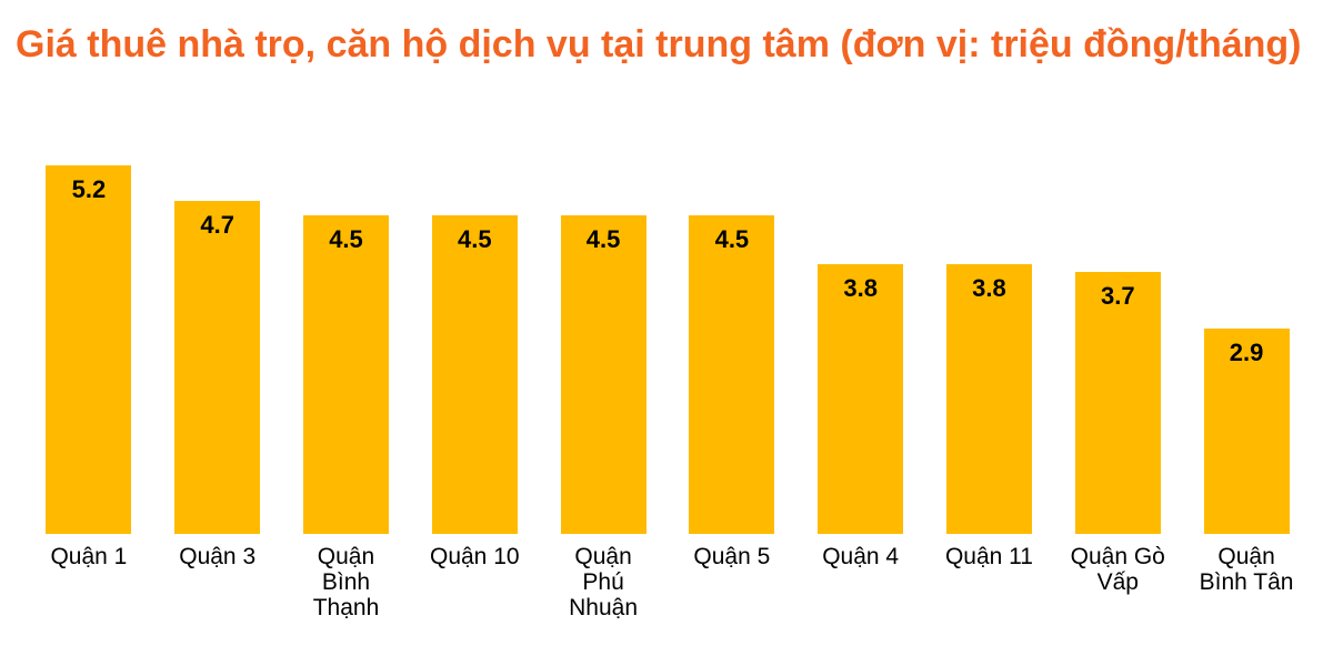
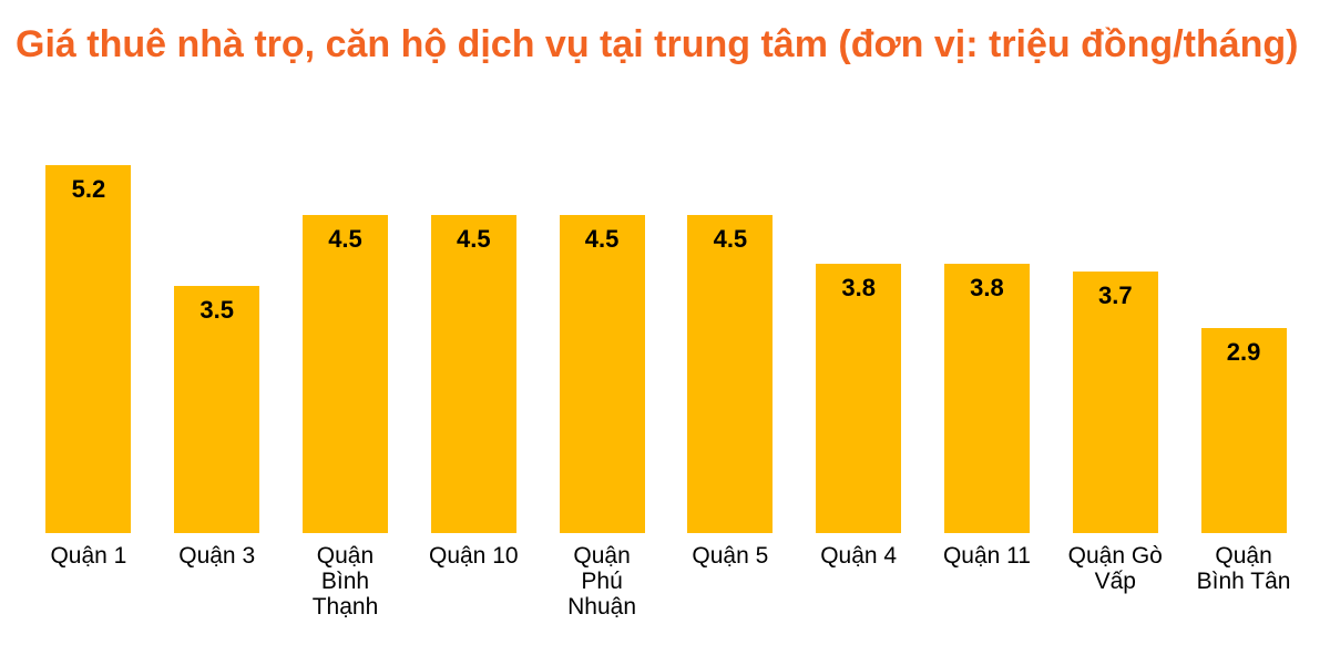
Quận 3: 4.7 -> 3.5
